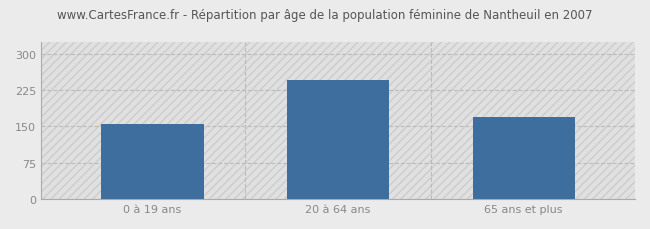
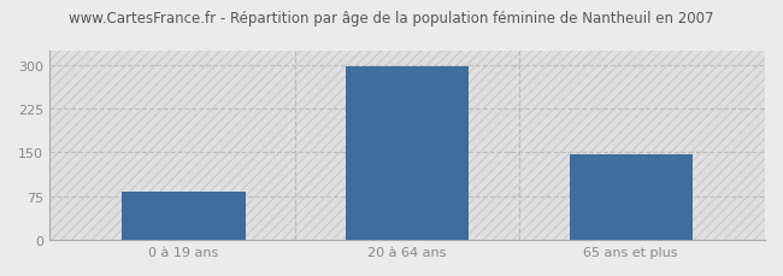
0 à 19 ans: 155 -> 82
20 à 64 ans: 245 -> 297
65 ans et plus: 170 -> 146
